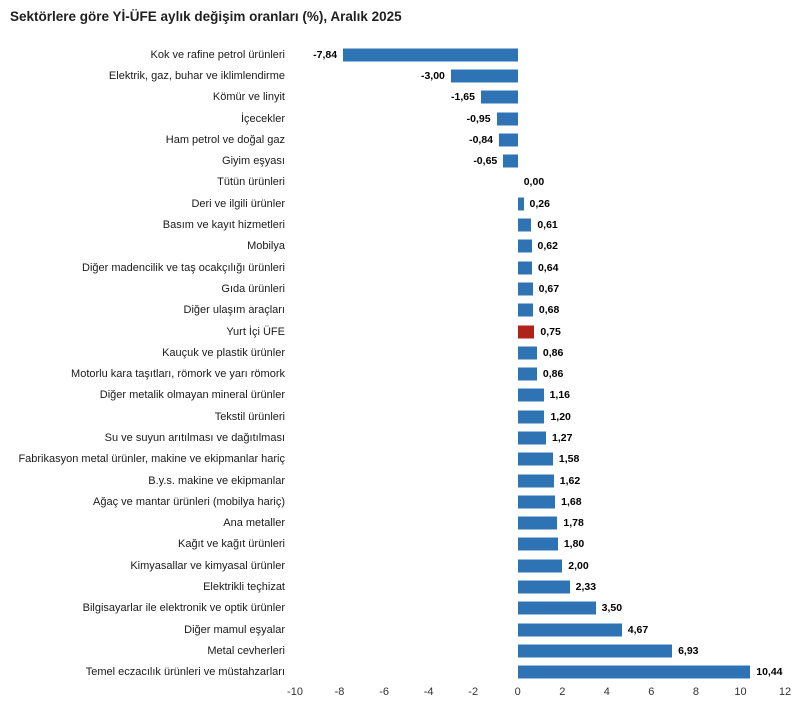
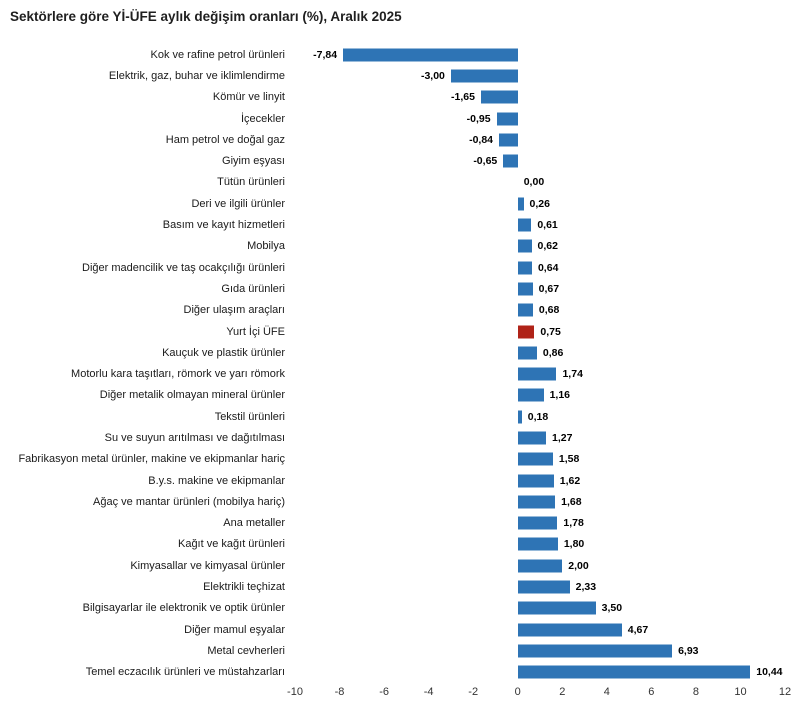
Motorlu kara taşıtları, römork ve yarı römork: 0,86 -> 1,74
Tekstil ürünleri: 1,20 -> 0,18
